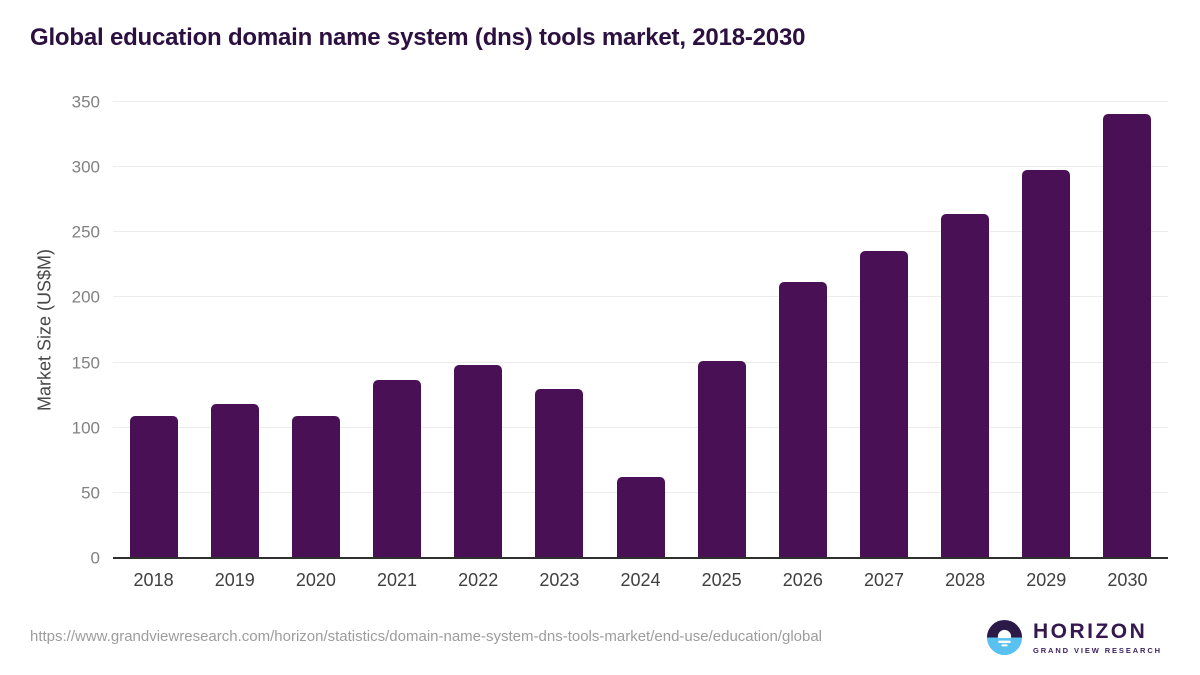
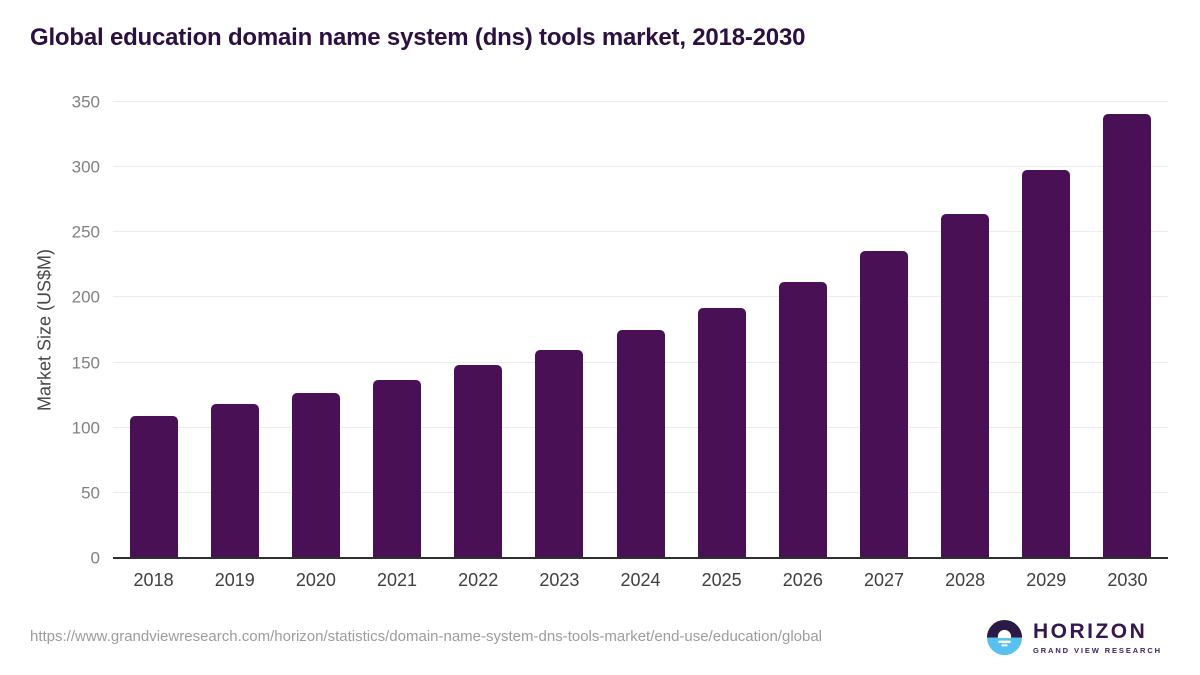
2020: 109 -> 127
2023: 130 -> 160
2024: 62 -> 175
2025: 151 -> 192
